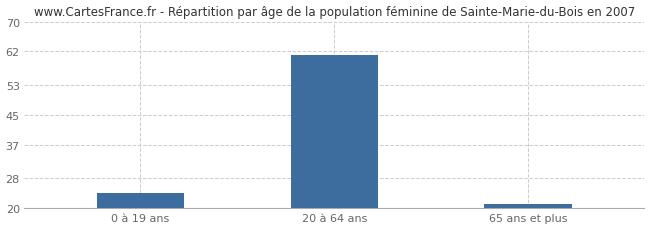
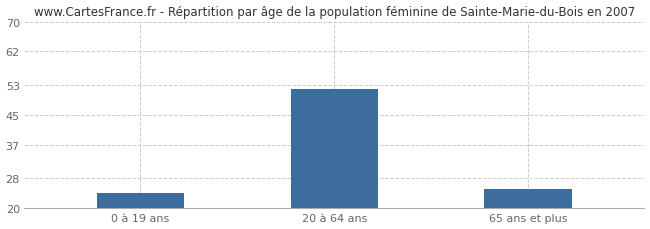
20 à 64 ans: 61 -> 52
65 ans et plus: 21 -> 25
